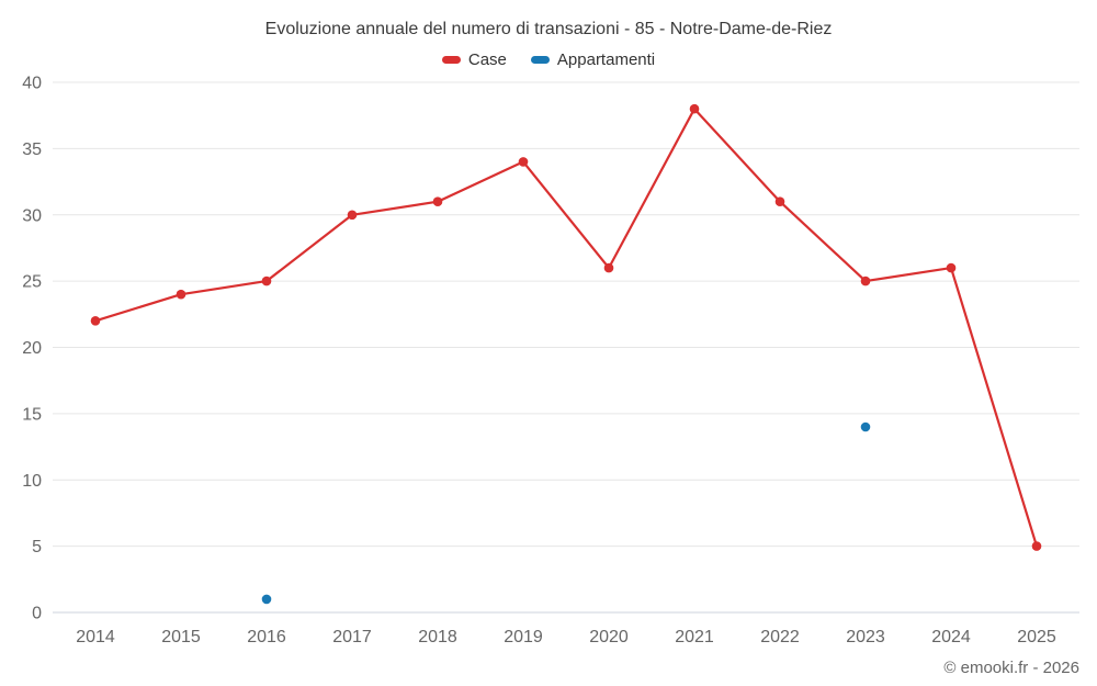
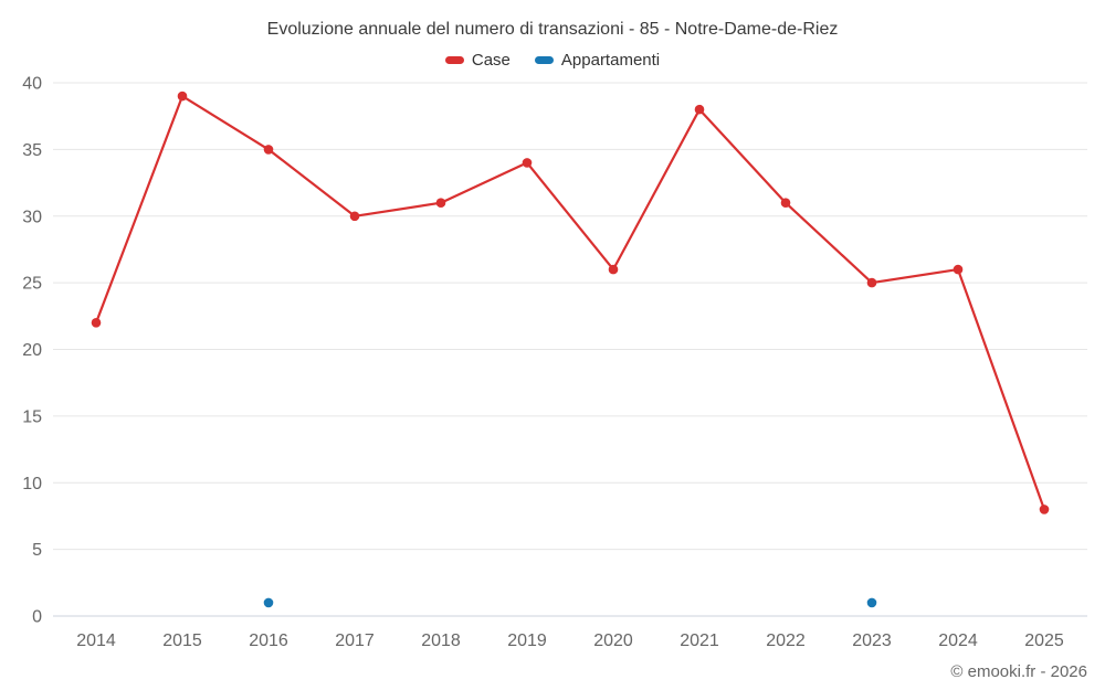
Case/2015: 24 -> 39
Case/2016: 25 -> 35
Appartamenti/2023: 14 -> 1
Case/2025: 5 -> 8
